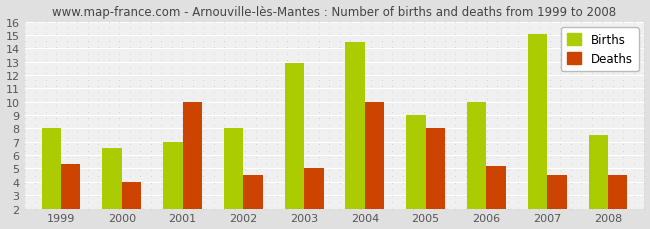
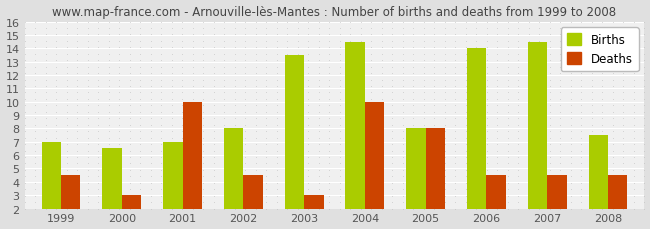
Births/1999: 8.0 -> 7.0
Deaths/1999: 5.3 -> 4.5
Deaths/2000: 4.0 -> 3.0
Births/2003: 12.9 -> 13.5
Deaths/2003: 5.0 -> 3.0
Births/2005: 9.0 -> 8.0
Births/2006: 10.0 -> 14.0
Deaths/2006: 5.2 -> 4.5
Births/2007: 15.1 -> 14.5
